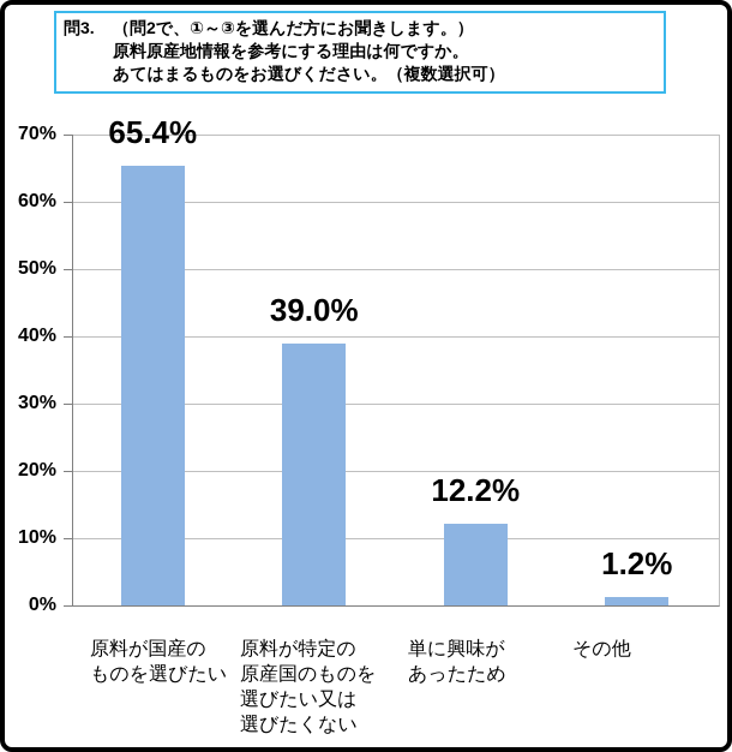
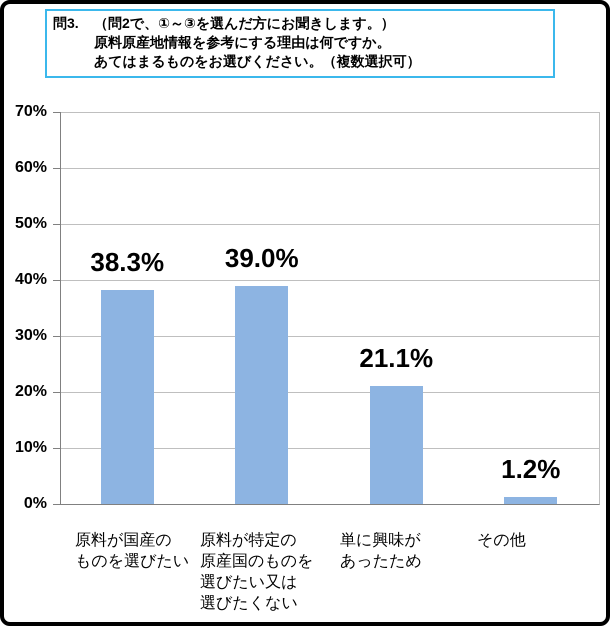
原料が国産の ものを選びたい: 65.4% -> 38.3%
単に興味が あったため: 12.2% -> 21.1%
